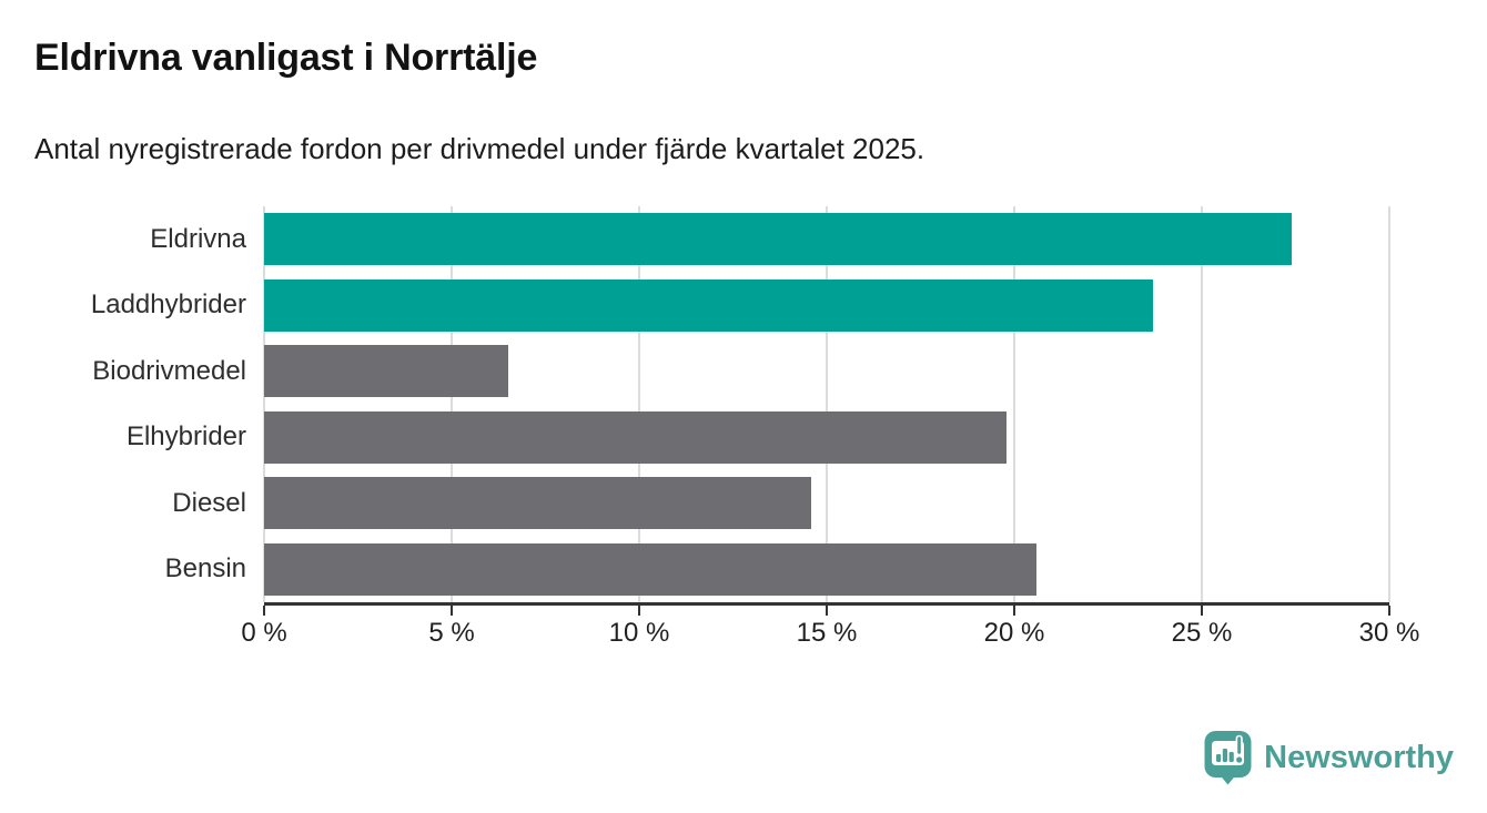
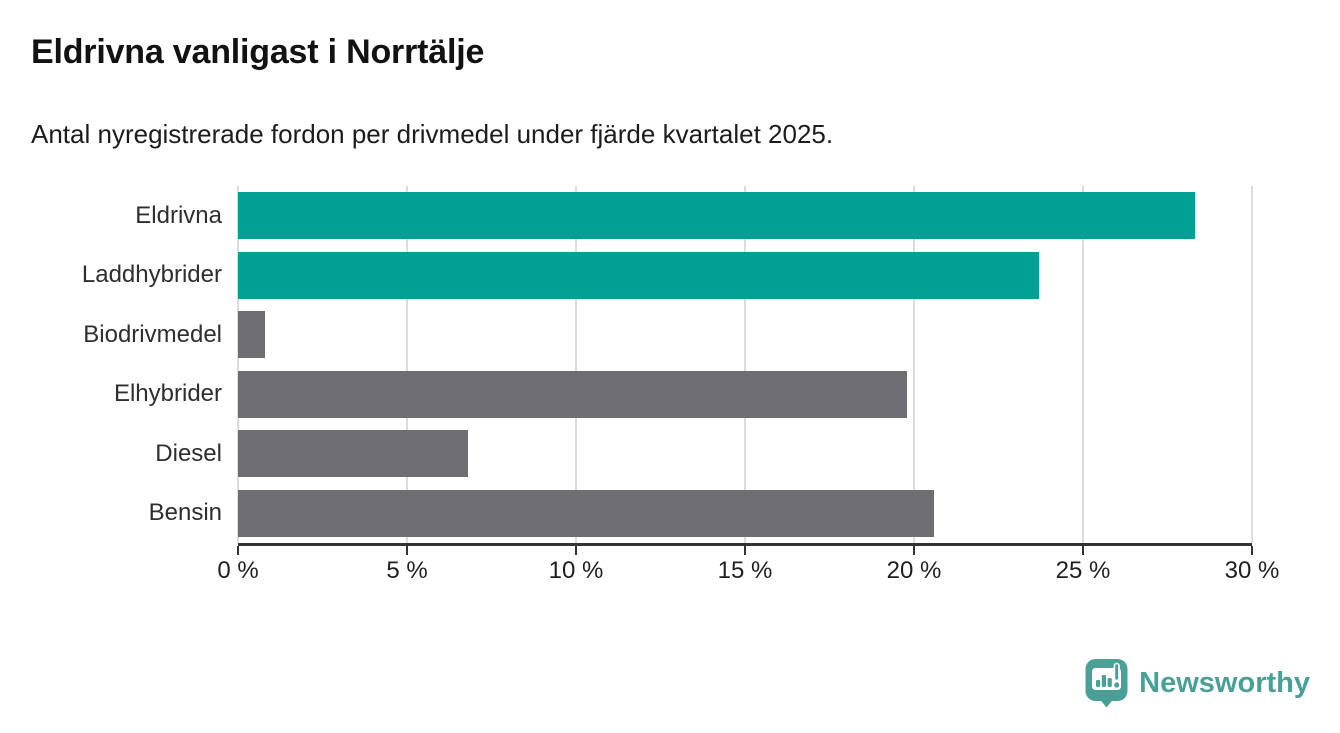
Eldrivna: 27.4% -> 28.3%
Biodrivmedel: 6.5% -> 0.8%
Diesel: 14.6% -> 6.8%
